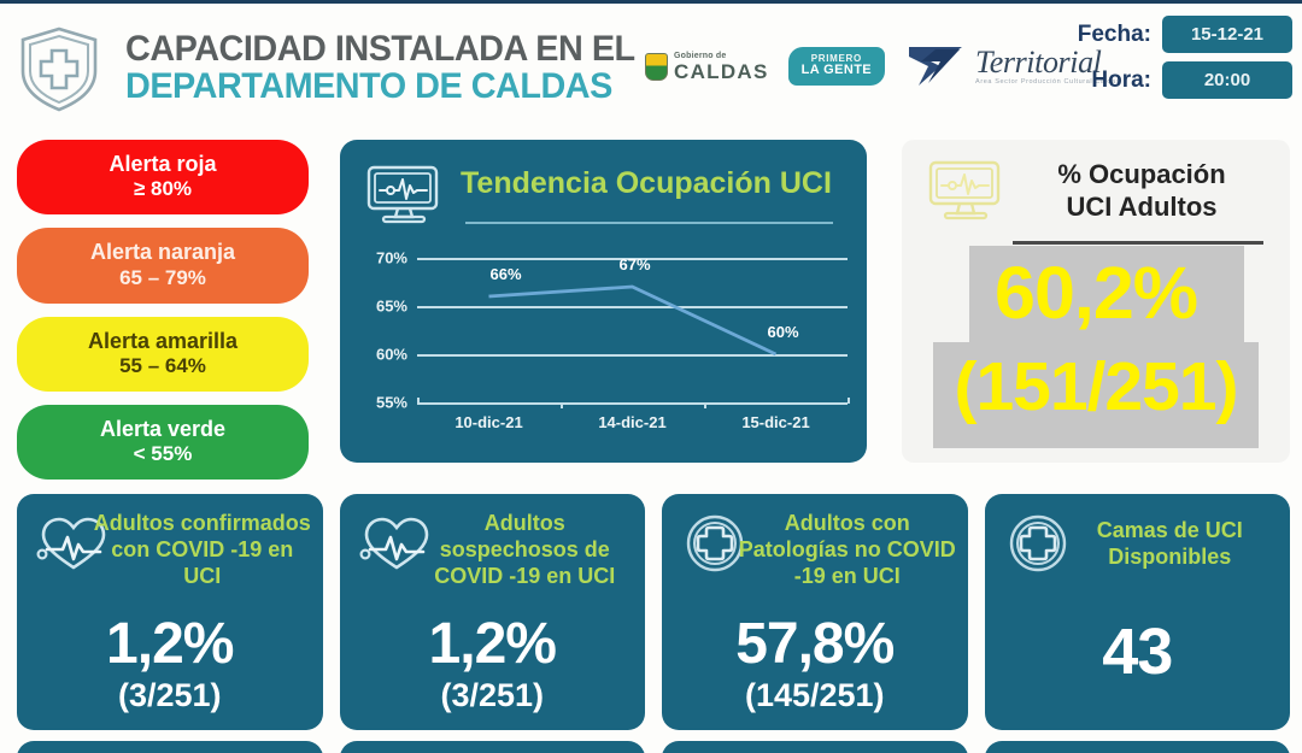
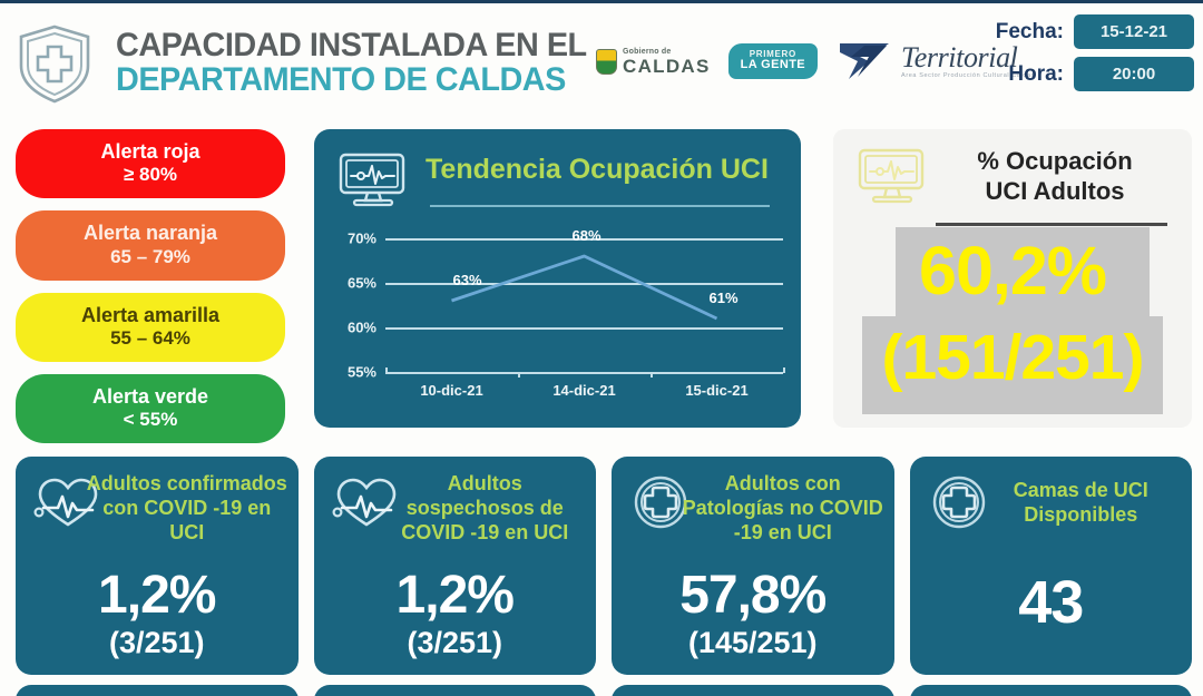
10-dic-21: 66% -> 63%
14-dic-21: 67% -> 68%
15-dic-21: 60% -> 61%
